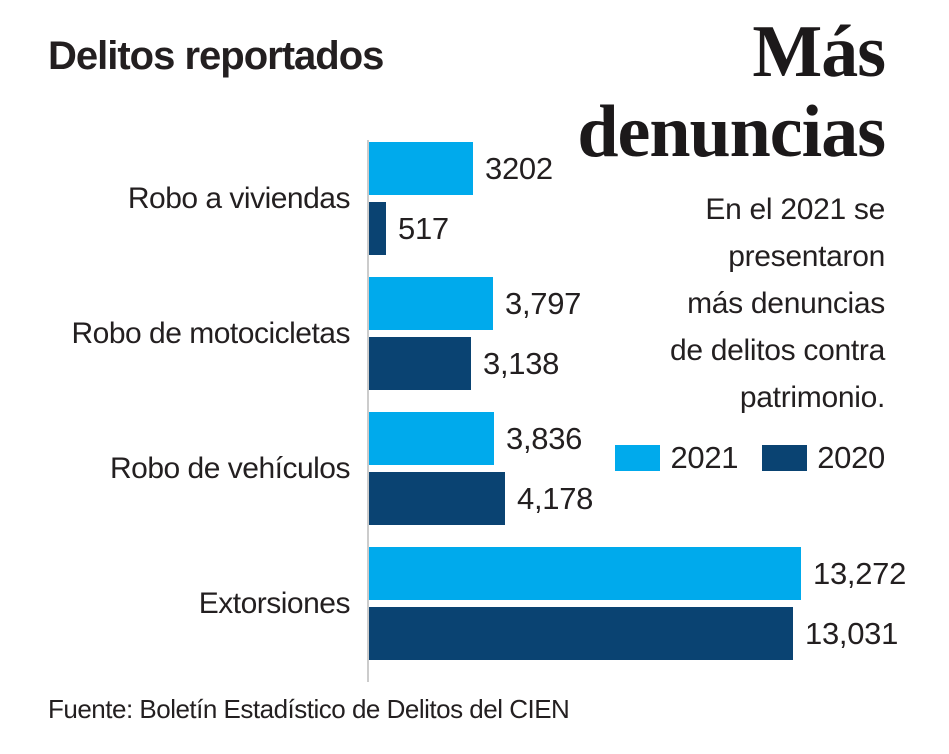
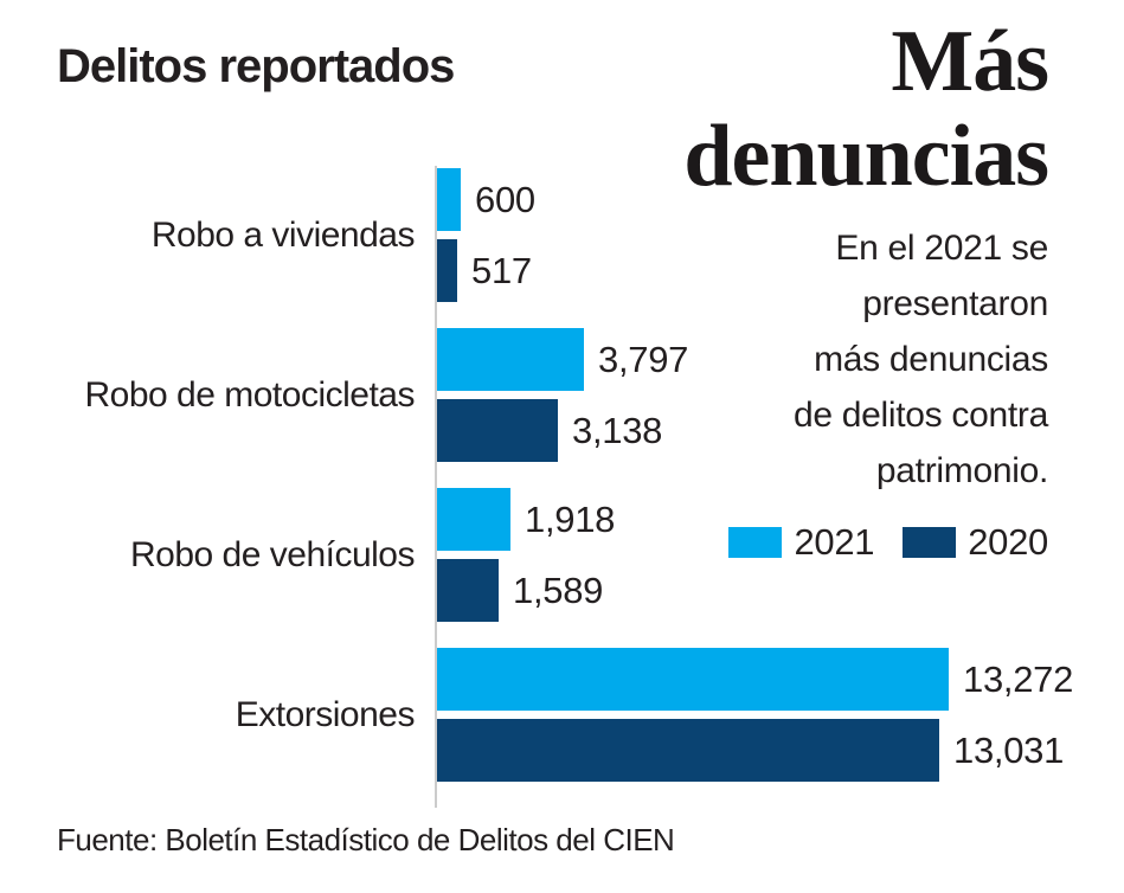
2021/Robo a viviendas: 3202 -> 600
2021/Robo de vehículos: 3,836 -> 1,918
2020/Robo de vehículos: 4,178 -> 1,589
